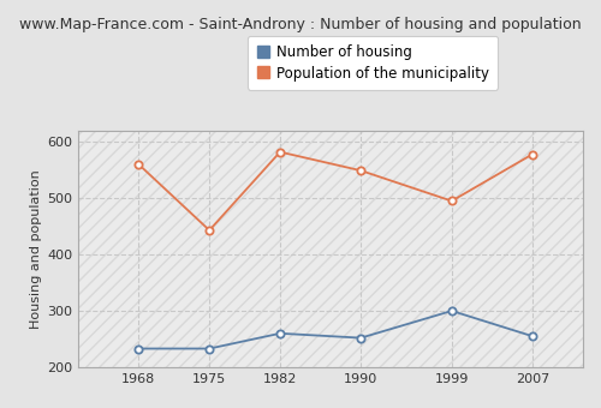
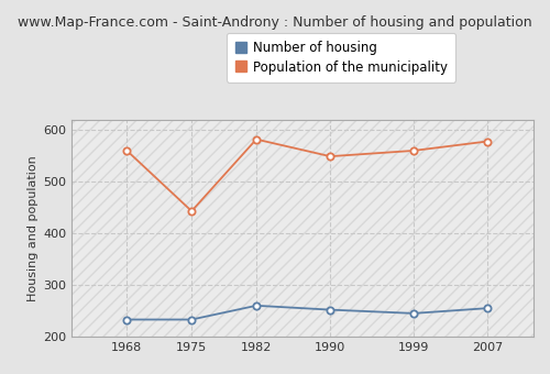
Number of housing/1999: 300 -> 245
Population of the municipality/1999: 495 -> 560
